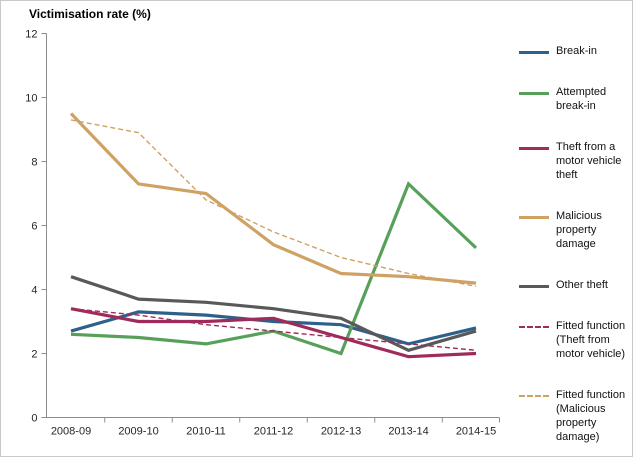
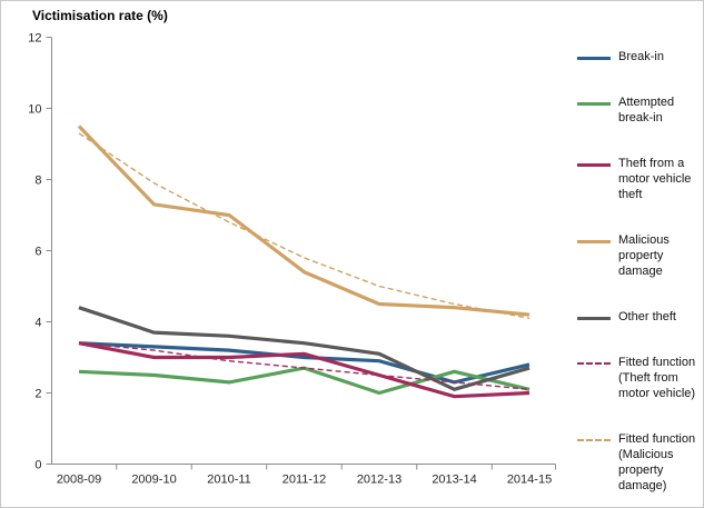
Break-in/2008-09: 2.7 -> 3.4
Fitted function (Malicious property damage)/2009-10: 8.9 -> 7.9
Attempted break-in/2013-14: 7.3 -> 2.6
Attempted break-in/2014-15: 5.3 -> 2.1
